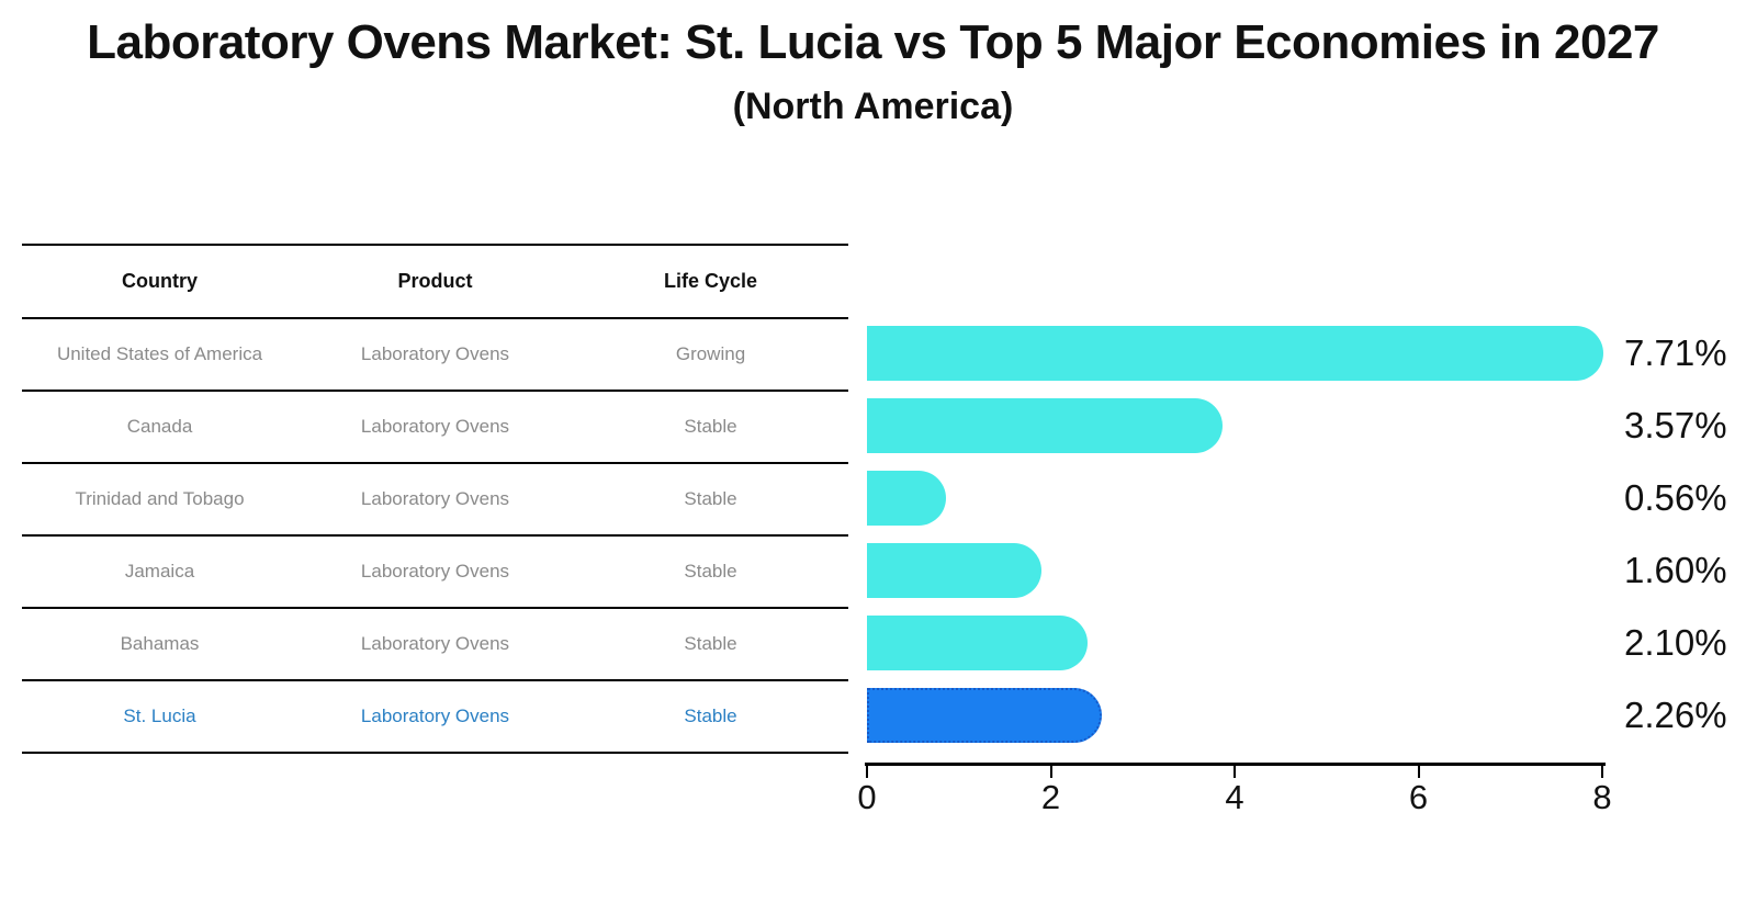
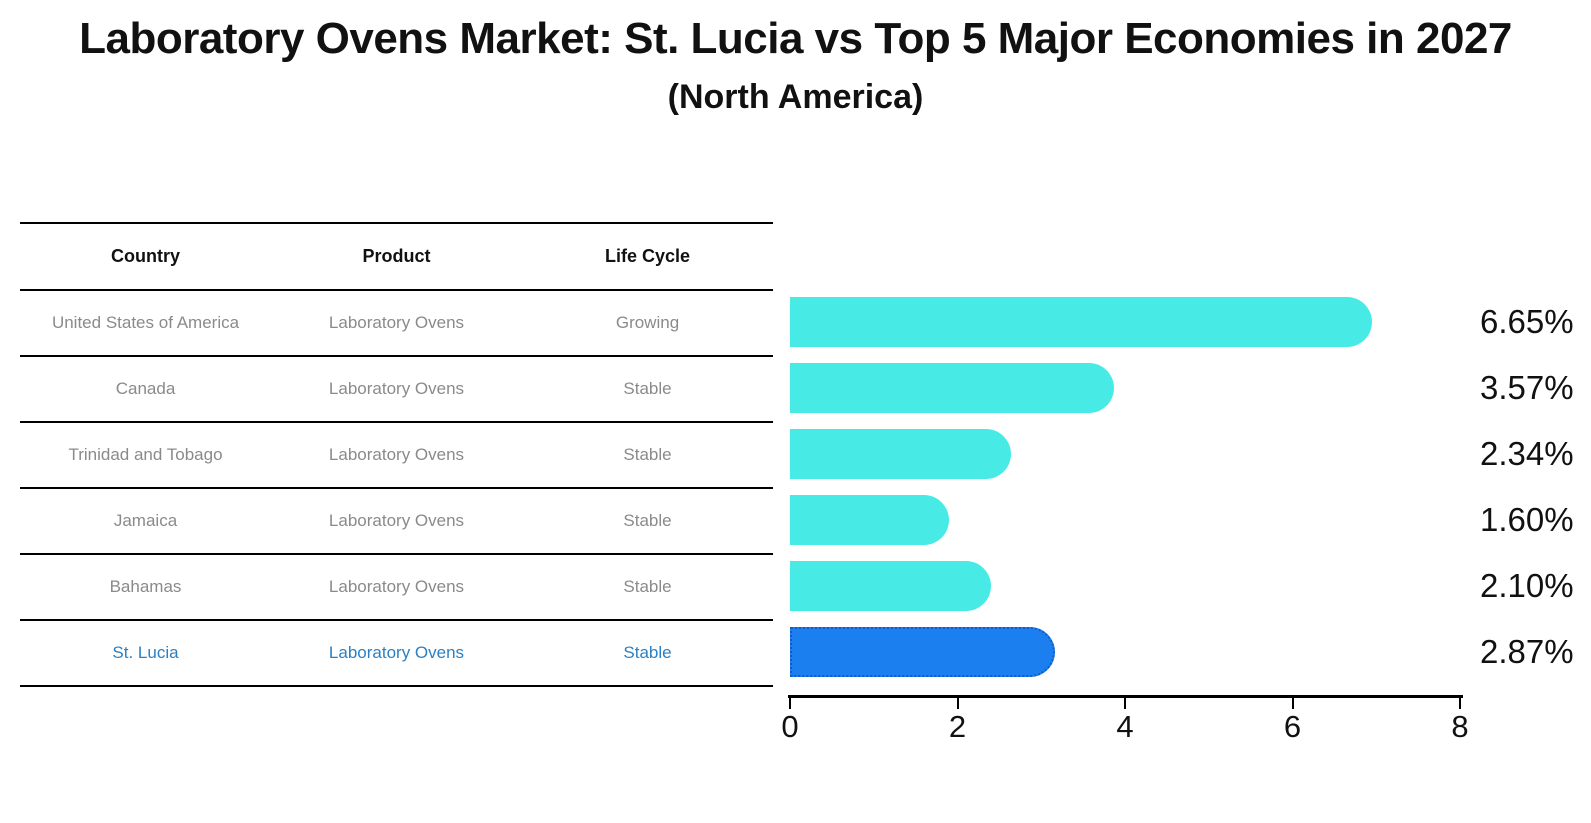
United States of America: 7.71% -> 6.65%
Trinidad and Tobago: 0.56% -> 2.34%
St. Lucia: 2.26% -> 2.87%
